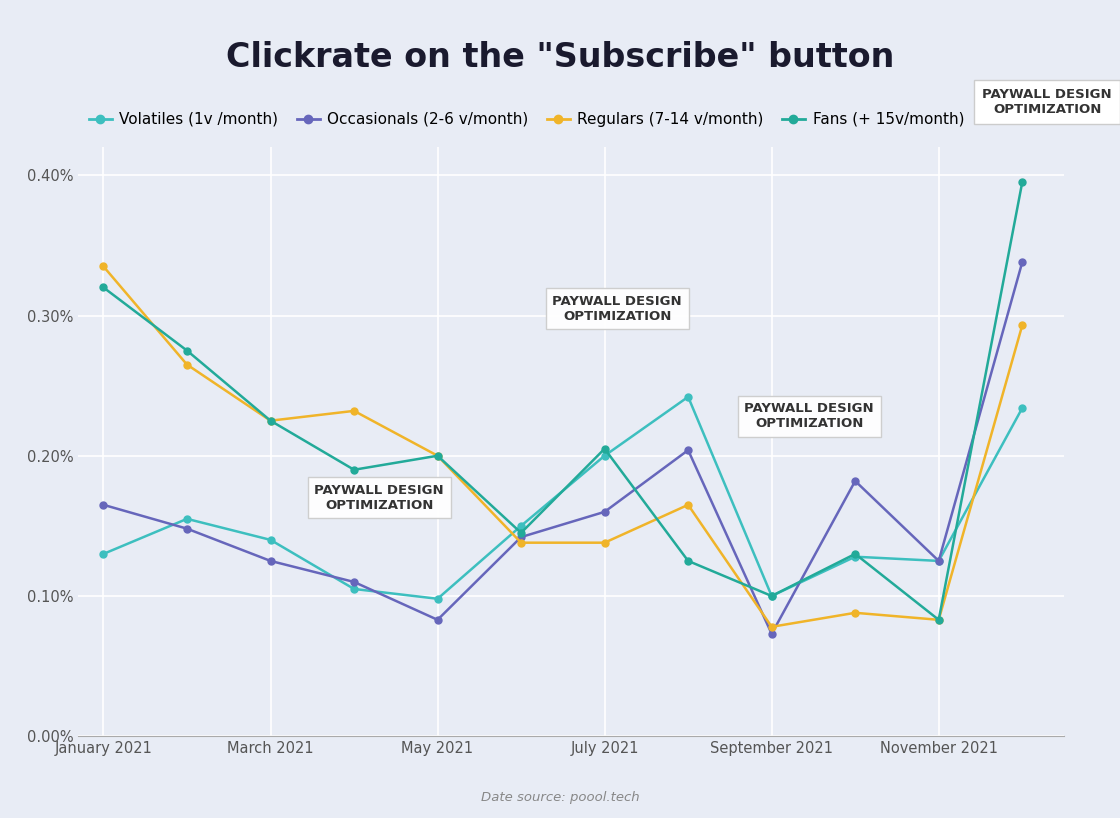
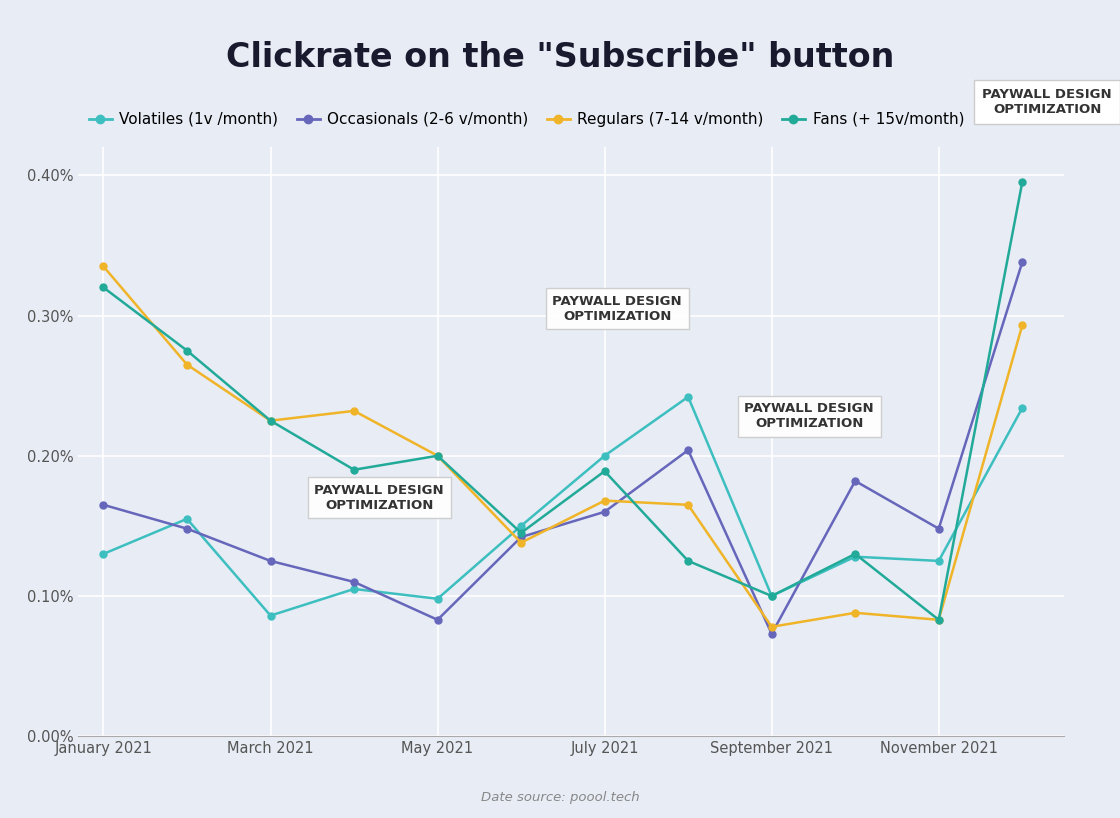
Volatiles (1v /month)/March 2021: 0.140% -> 0.086%
Regulars (7-14 v/month)/July 2021: 0.138% -> 0.168%
Fans (+ 15v/month)/July 2021: 0.205% -> 0.189%
Occasionals (2-6 v/month)/November 2021: 0.125% -> 0.148%
